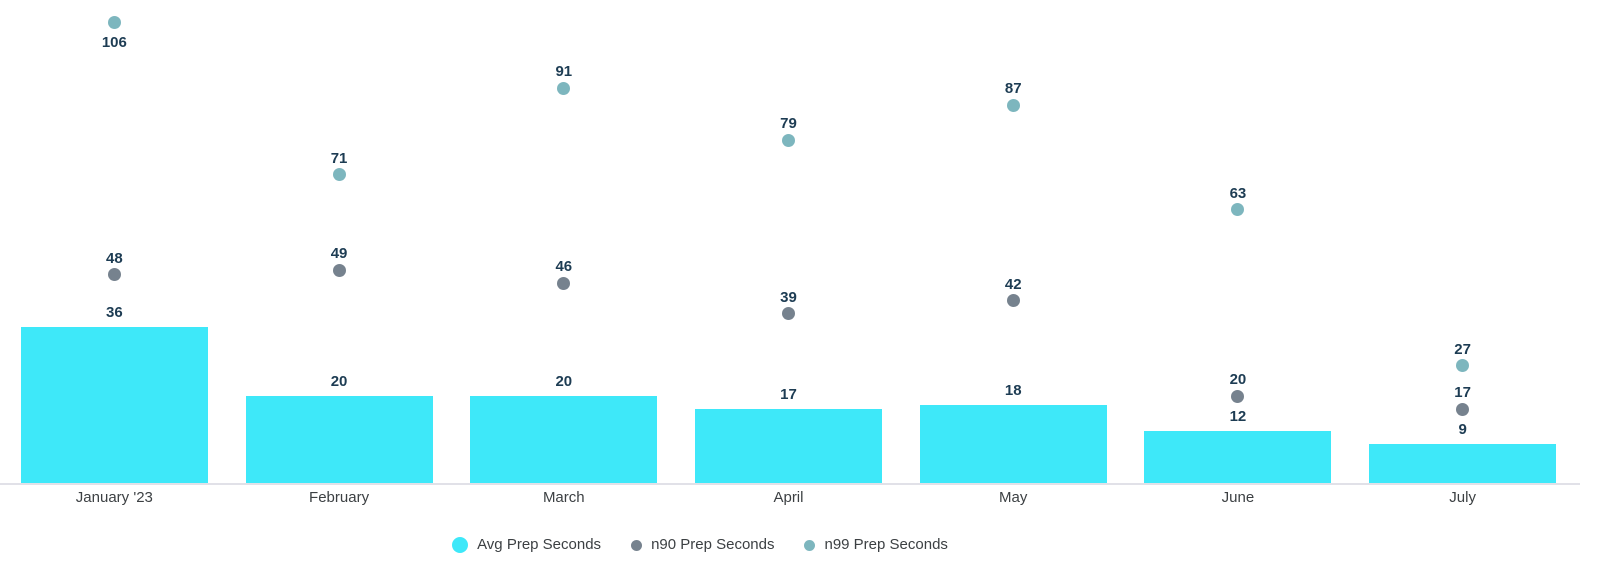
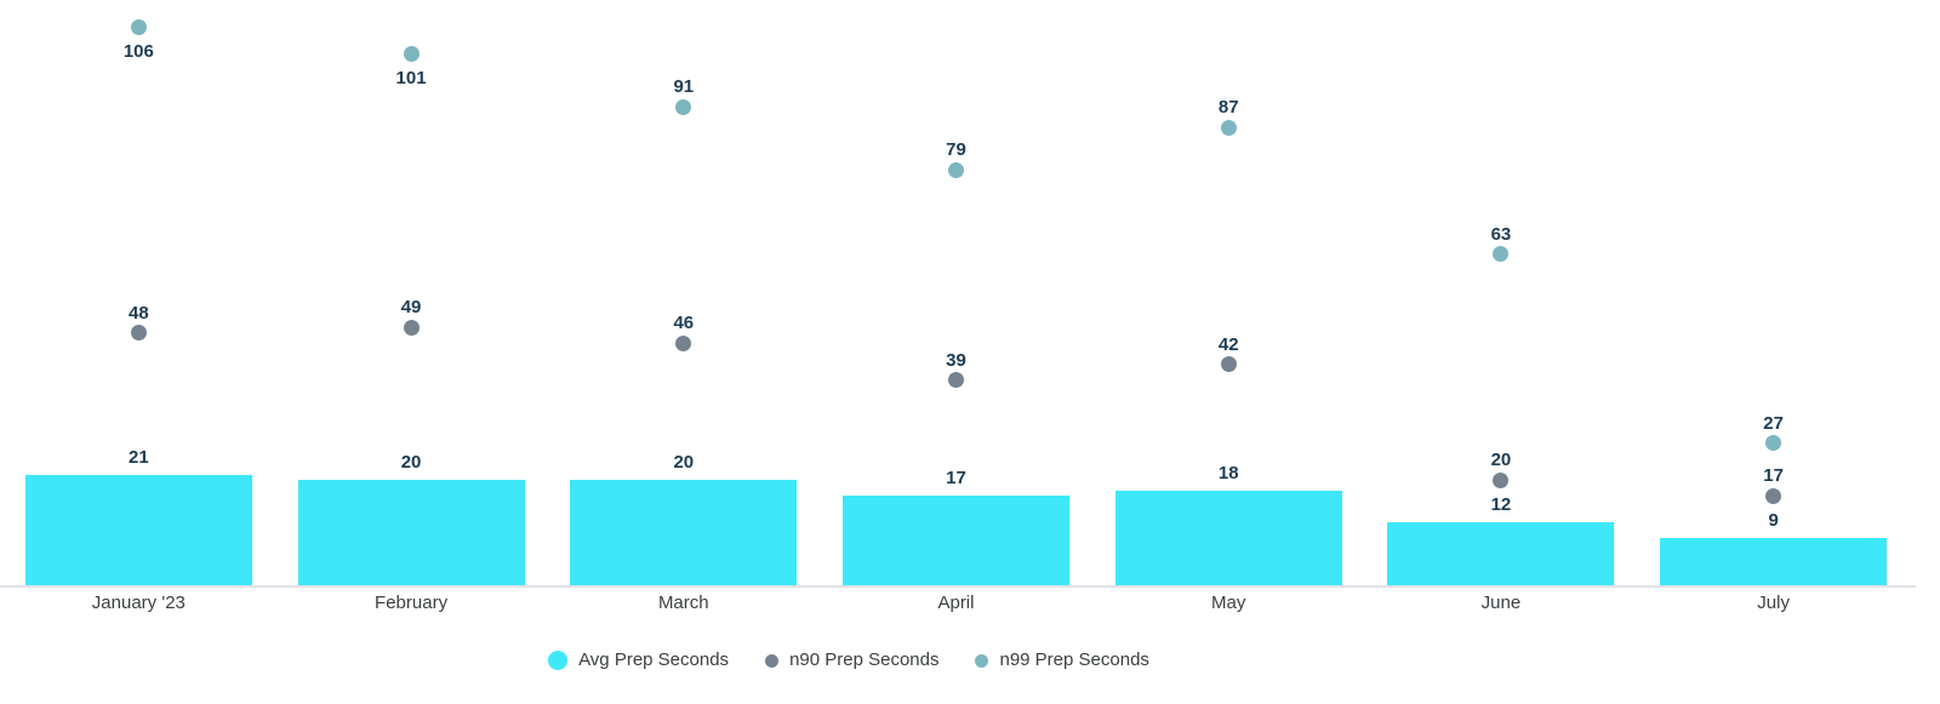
Avg Prep Seconds/January '23: 36 -> 21
n99 Prep Seconds/February: 71 -> 101
